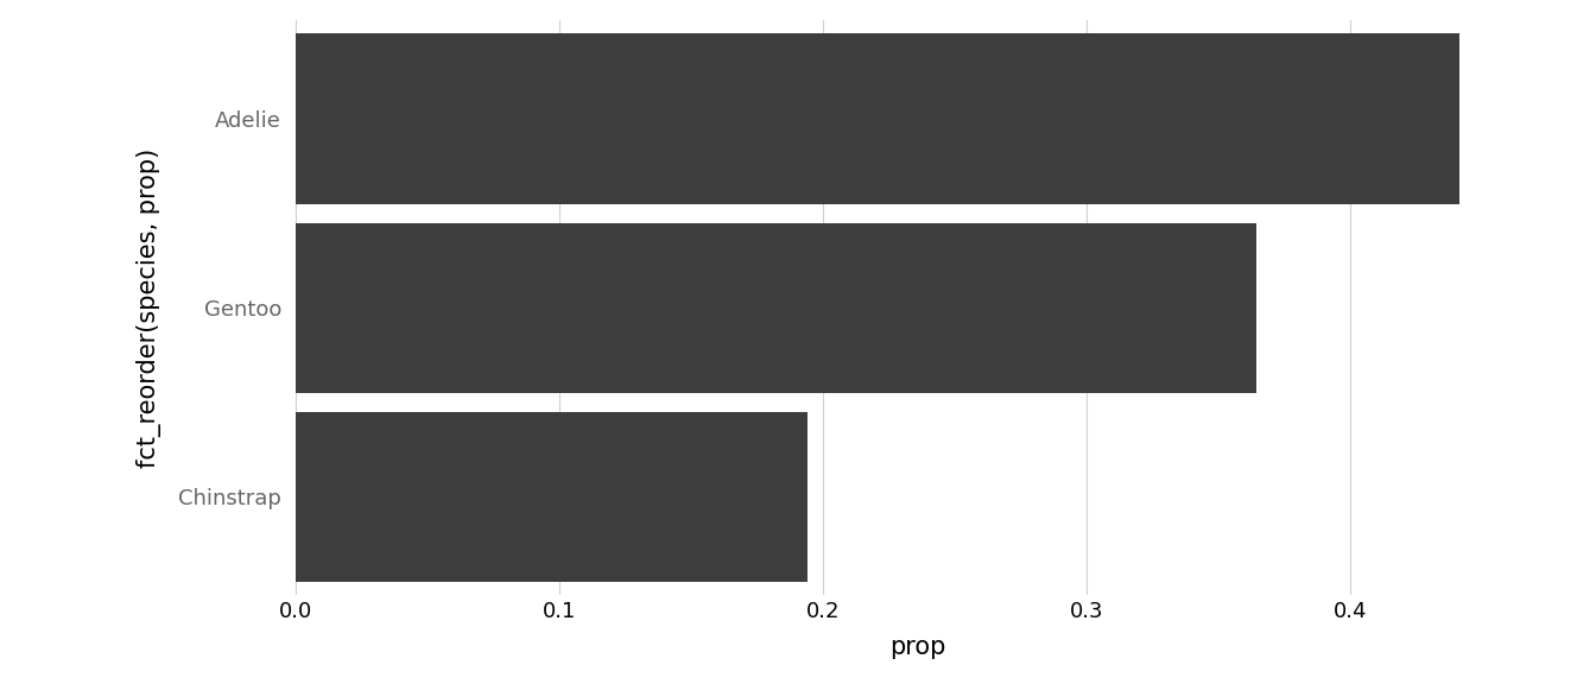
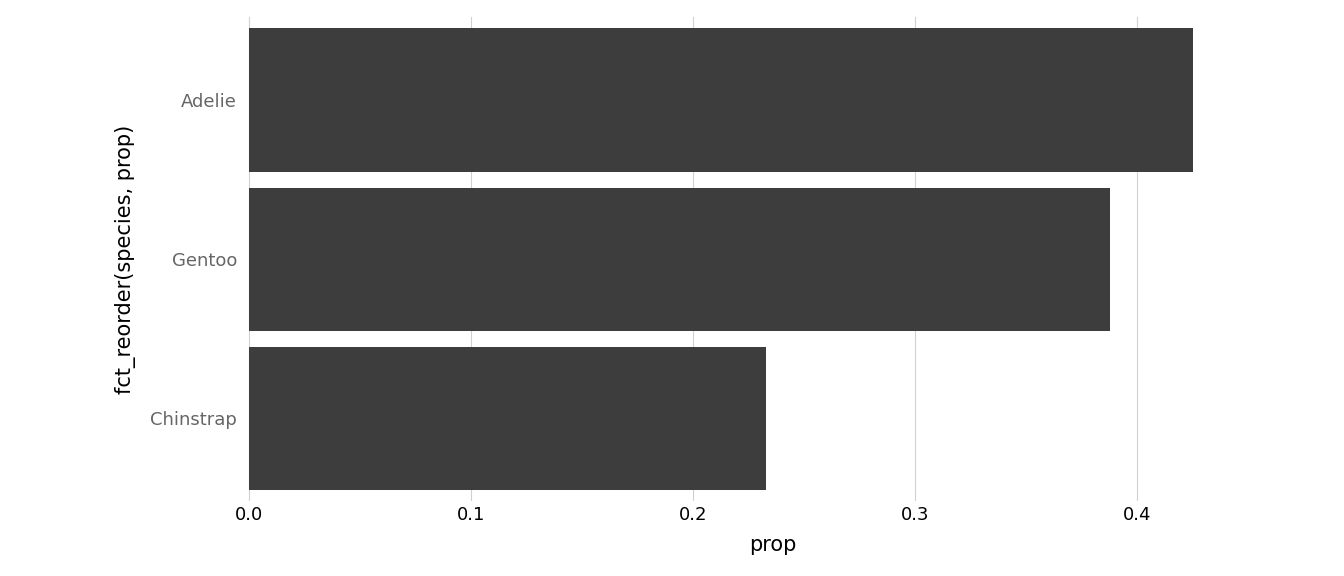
Adelie: 0.4415 -> 0.4250
Gentoo: 0.3644 -> 0.3880
Chinstrap: 0.1941 -> 0.2330
